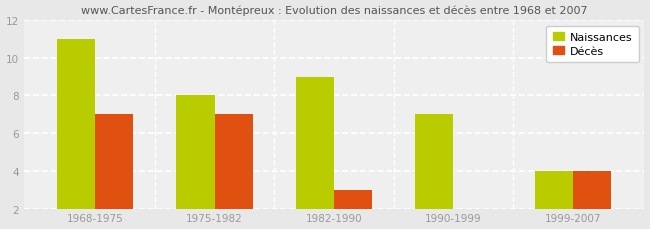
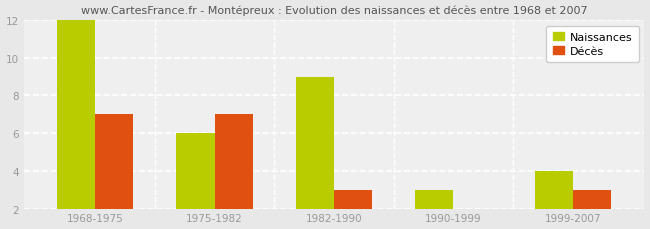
Naissances/1968-1975: 11 -> 12
Naissances/1975-1982: 8 -> 6
Naissances/1990-1999: 7 -> 3
Décès/1999-2007: 4 -> 3
